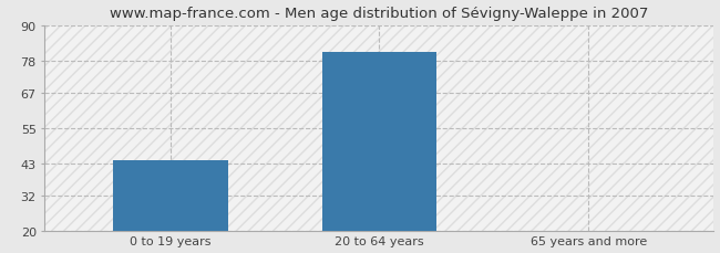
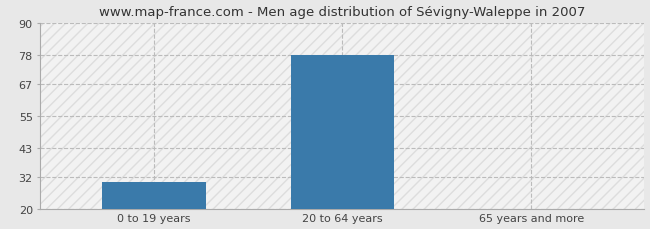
0 to 19 years: 44 -> 30
20 to 64 years: 81 -> 78
